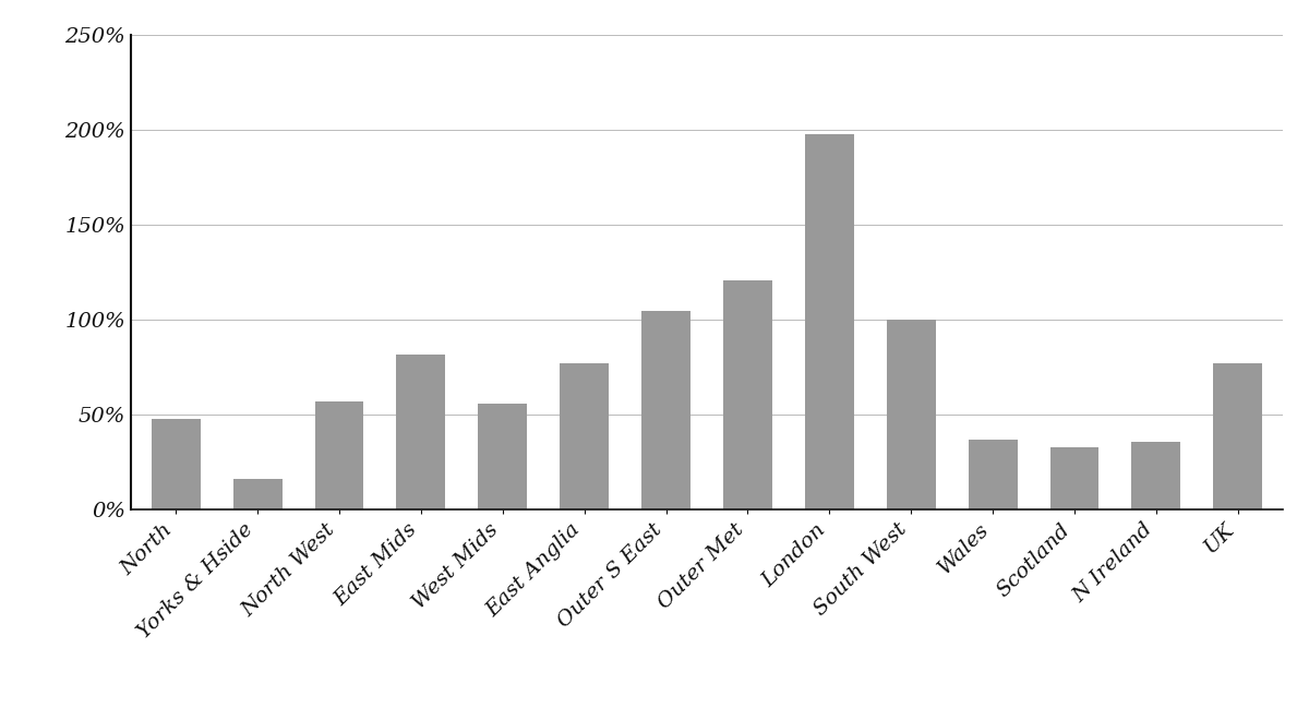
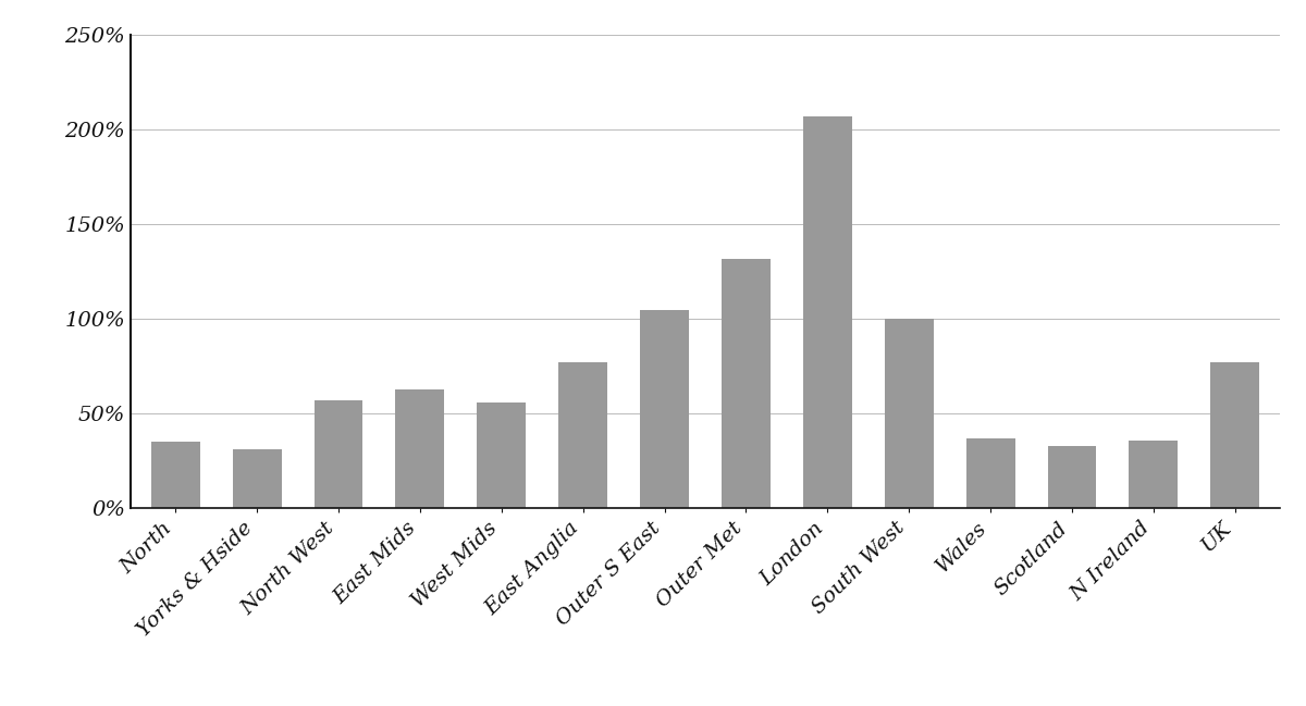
North: 48% -> 35%
Yorks & Hside: 16% -> 31%
East Mids: 82% -> 63%
Outer Met: 121% -> 132%
London: 198% -> 207%
